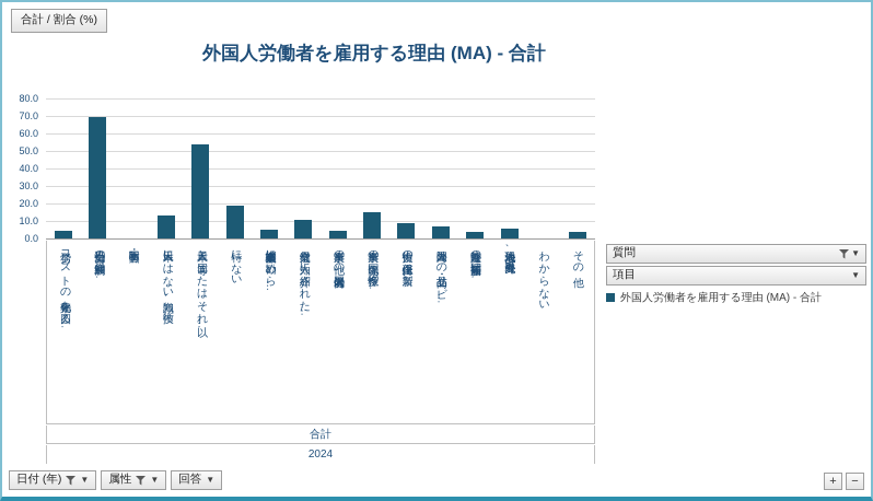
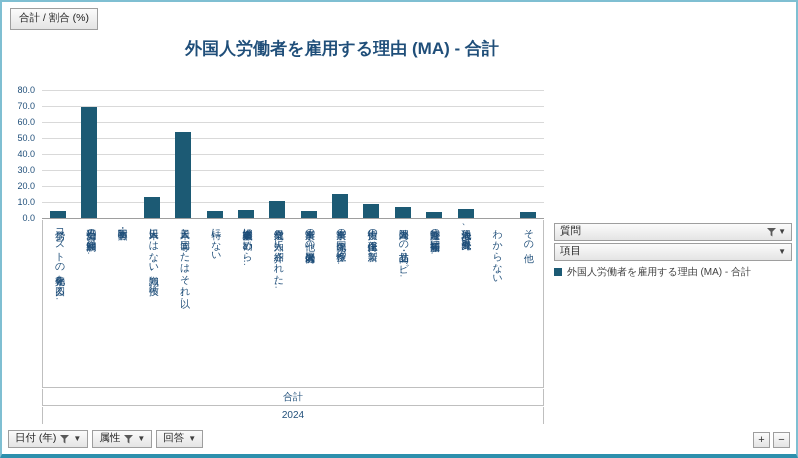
特にない: 19 -> 5
